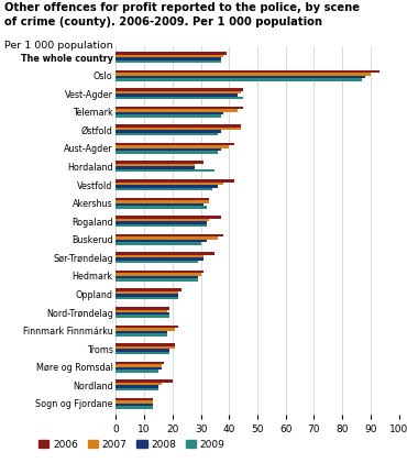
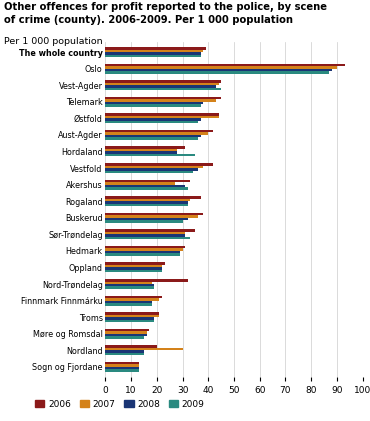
2007/Akershus: 33 -> 27
2009/Sør-Trøndelag: 29 -> 33
2006/Nord-Trøndelag: 19 -> 32
2007/Nordland: 16 -> 30
